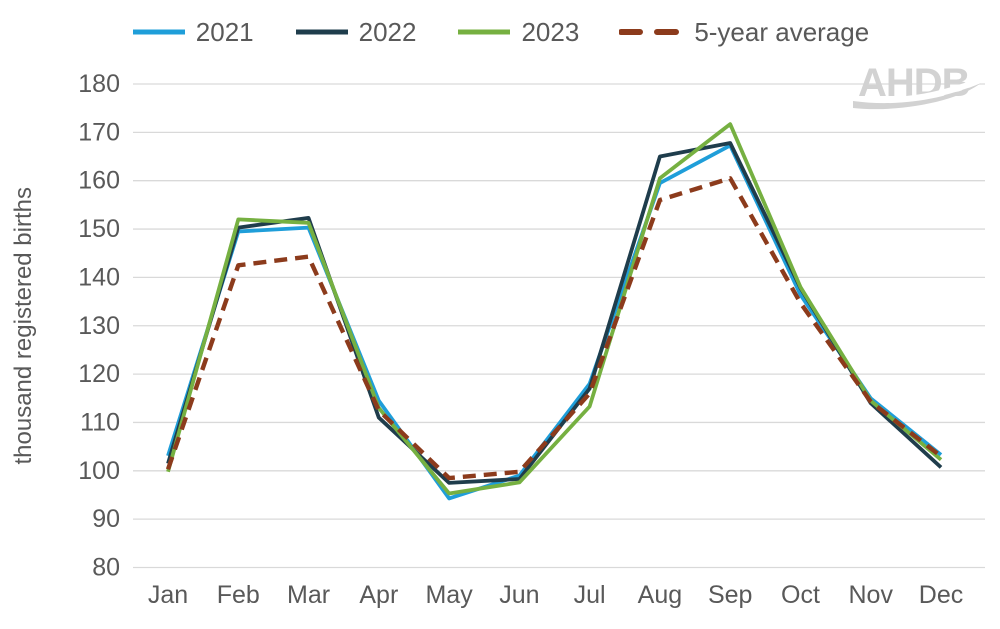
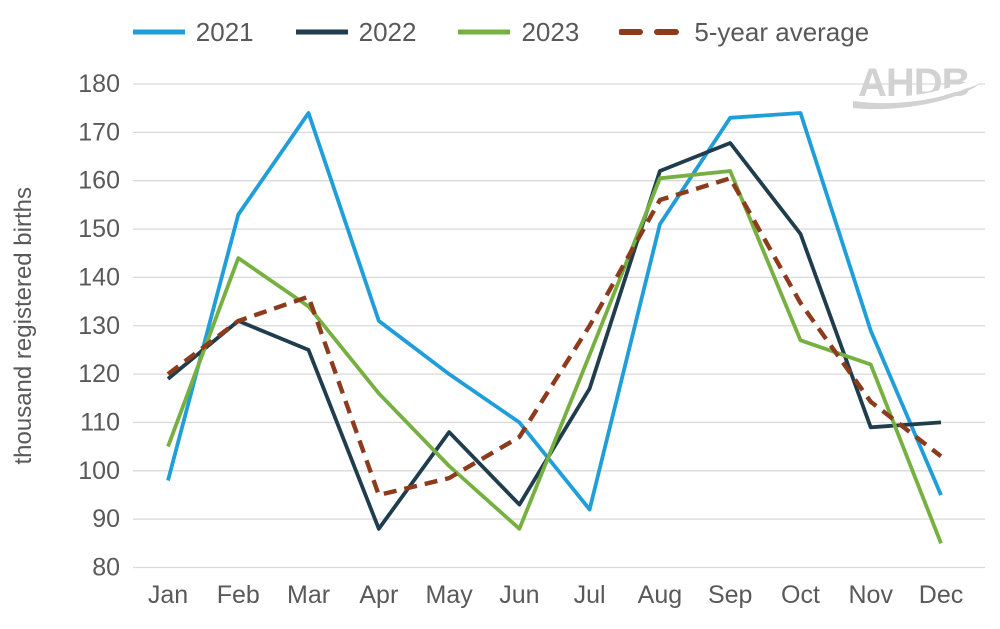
2021/Jan: 103 -> 98
2022/Jan: 102 -> 119
2023/Jan: 100 -> 105
5-year average/Jan: 100 -> 120
2021/Feb: 150 -> 153
2022/Feb: 150 -> 131
2023/Feb: 152 -> 144
5-year average/Feb: 142 -> 131
2021/Mar: 150 -> 174
2022/Mar: 152 -> 125
2023/Mar: 151 -> 134
5-year average/Mar: 144 -> 136
2021/Apr: 114 -> 131
2022/Apr: 111 -> 88
2023/Apr: 113 -> 116
5-year average/Apr: 112 -> 95
2021/May: 94 -> 120
2022/May: 98 -> 108
2023/May: 95 -> 101
2021/Jun: 99 -> 110
2022/Jun: 98 -> 93
2023/Jun: 98 -> 88
5-year average/Jun: 100 -> 107
2021/Jul: 118 -> 92
2023/Jul: 113 -> 124
5-year average/Jul: 116 -> 130
2021/Aug: 160 -> 151
2022/Aug: 165 -> 162
2021/Sep: 167 -> 173
2023/Sep: 172 -> 162
2021/Oct: 136 -> 174
2022/Oct: 138 -> 149
2023/Oct: 138 -> 127
2021/Nov: 115 -> 129
2022/Nov: 114 -> 109
2023/Nov: 114 -> 122
2021/Dec: 103 -> 95
2022/Dec: 101 -> 110
2023/Dec: 102 -> 85
